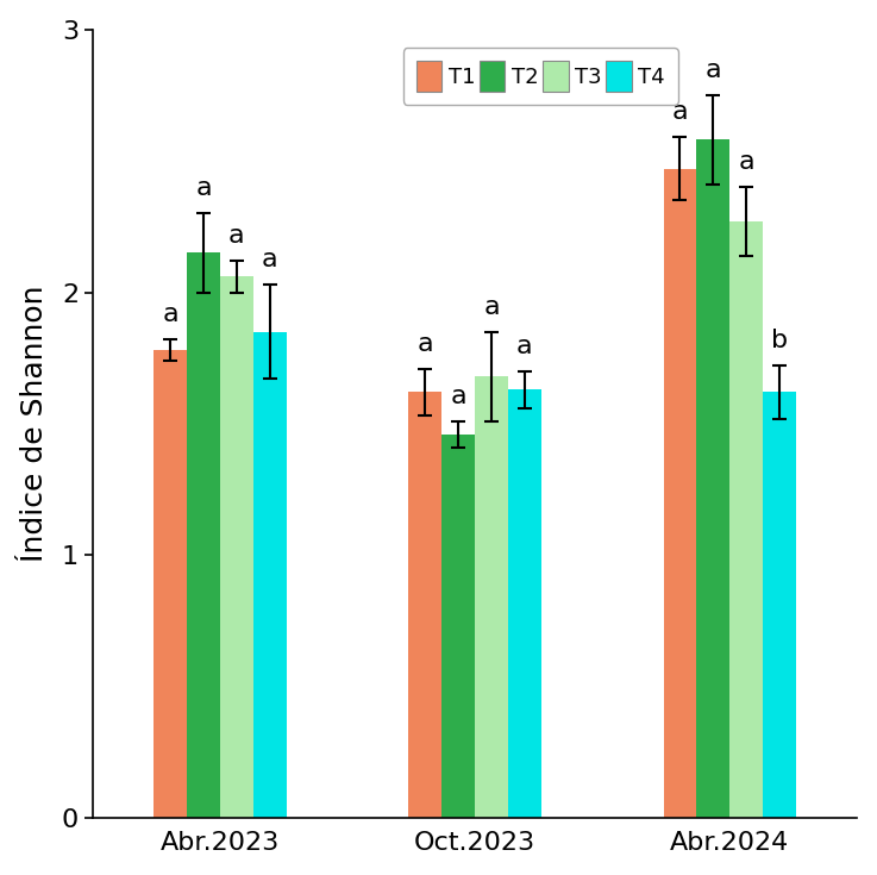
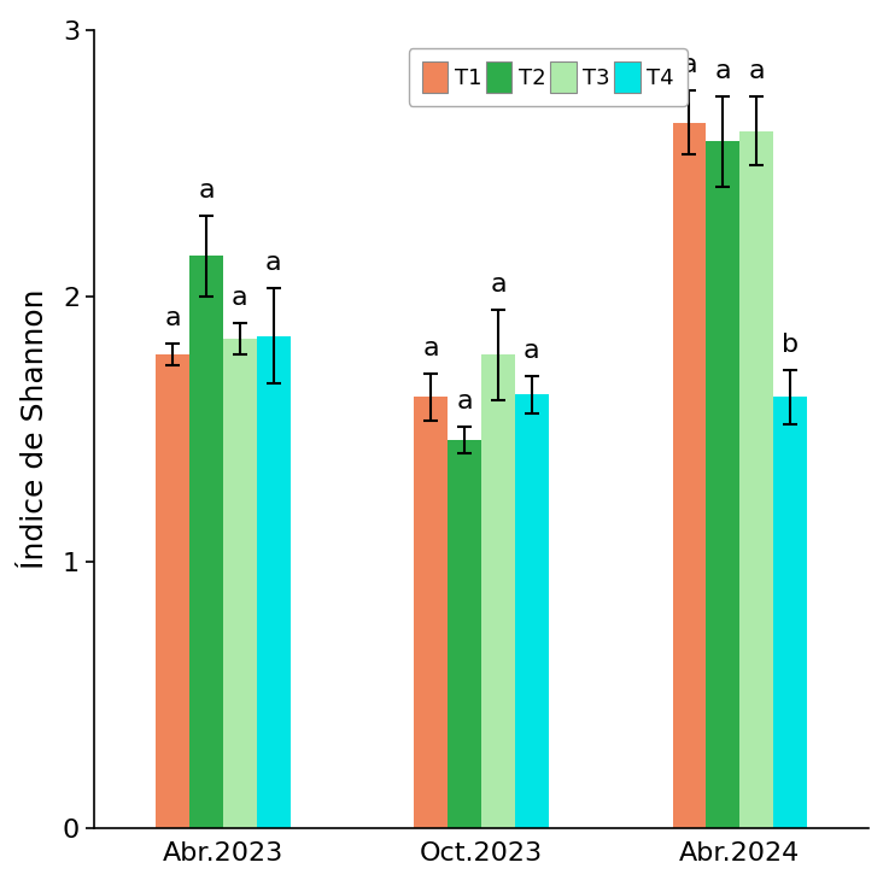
T3/Abr.2023: 2.06 -> 1.84
T3/Oct.2023: 1.68 -> 1.78
T1/Abr.2024: 2.47 -> 2.65
T3/Abr.2024: 2.27 -> 2.62
